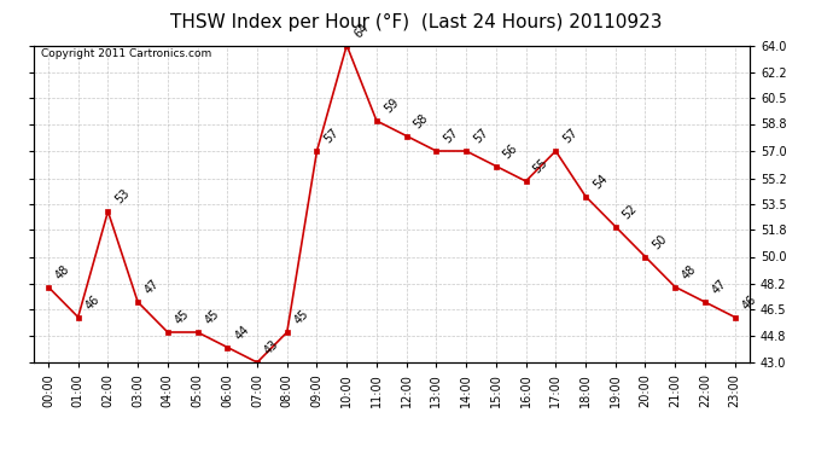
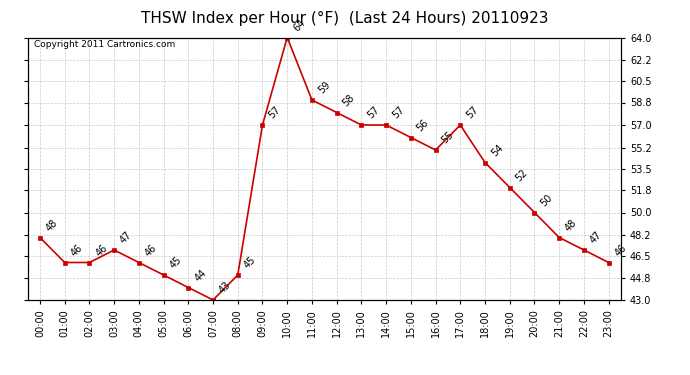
02:00: 53 -> 46
04:00: 45 -> 46
